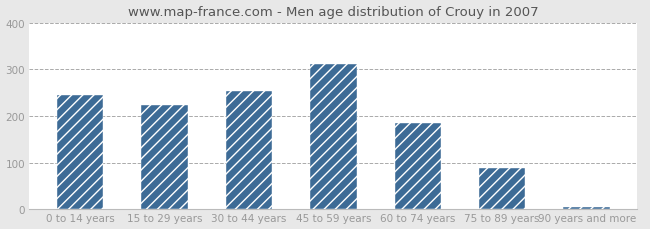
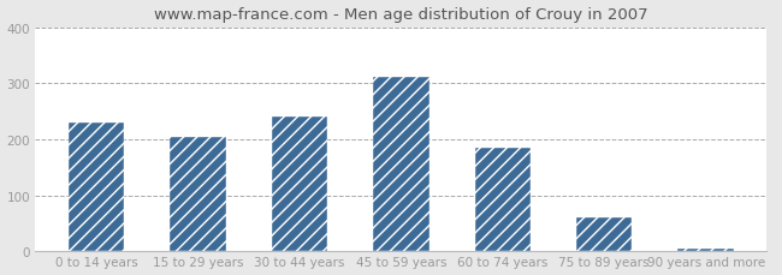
0 to 14 years: 245 -> 230
15 to 29 years: 224 -> 205
30 to 44 years: 254 -> 240
75 to 89 years: 88 -> 60
